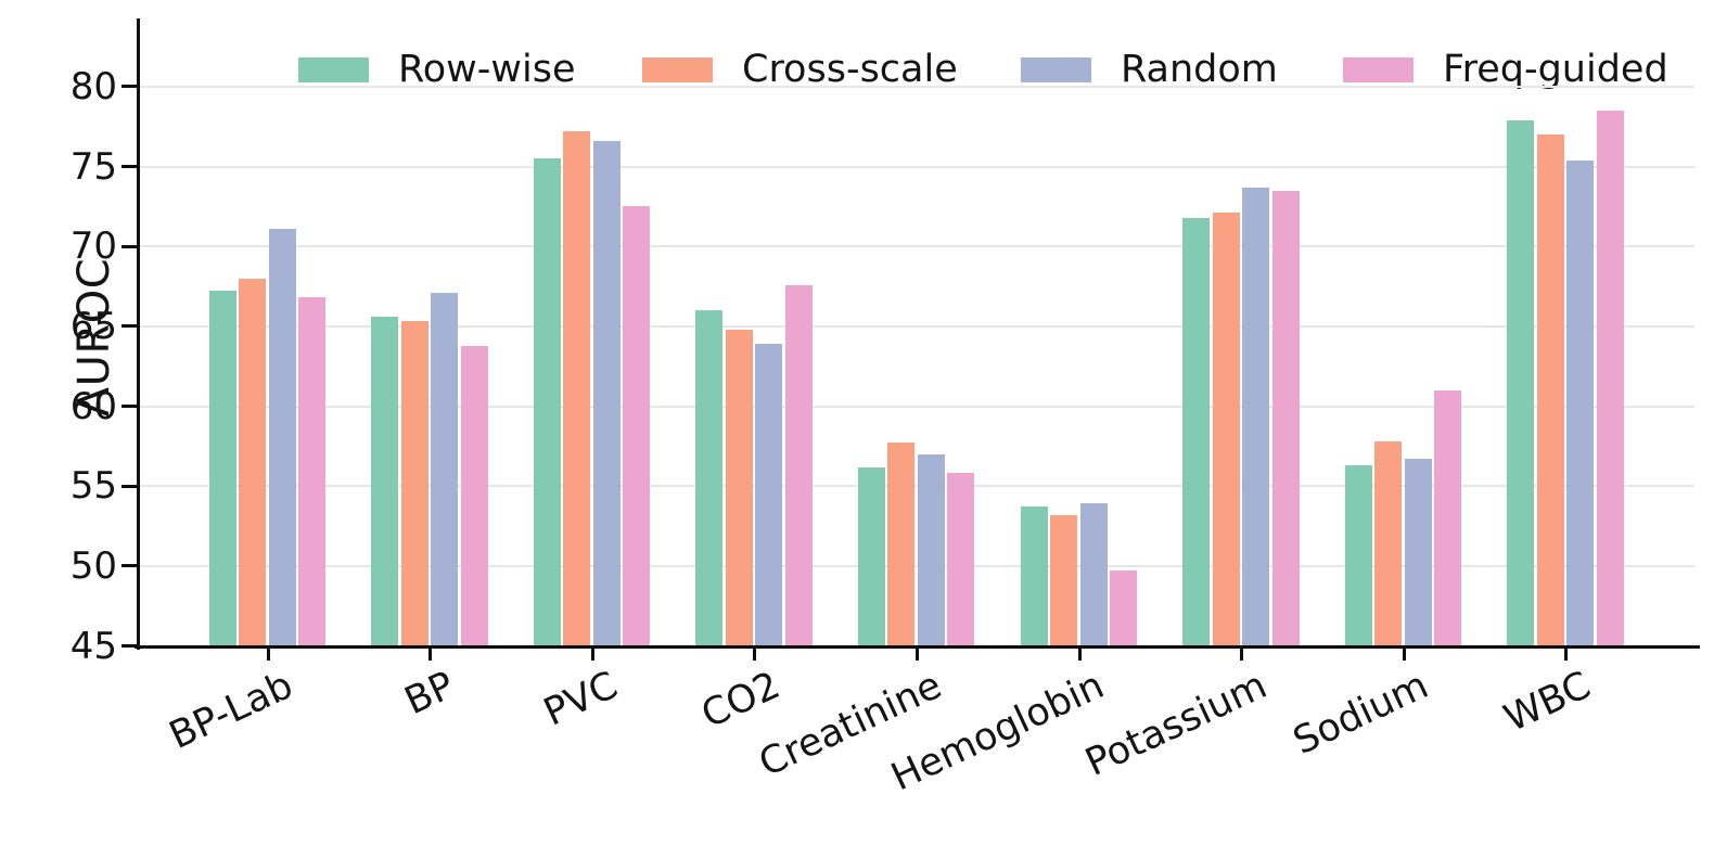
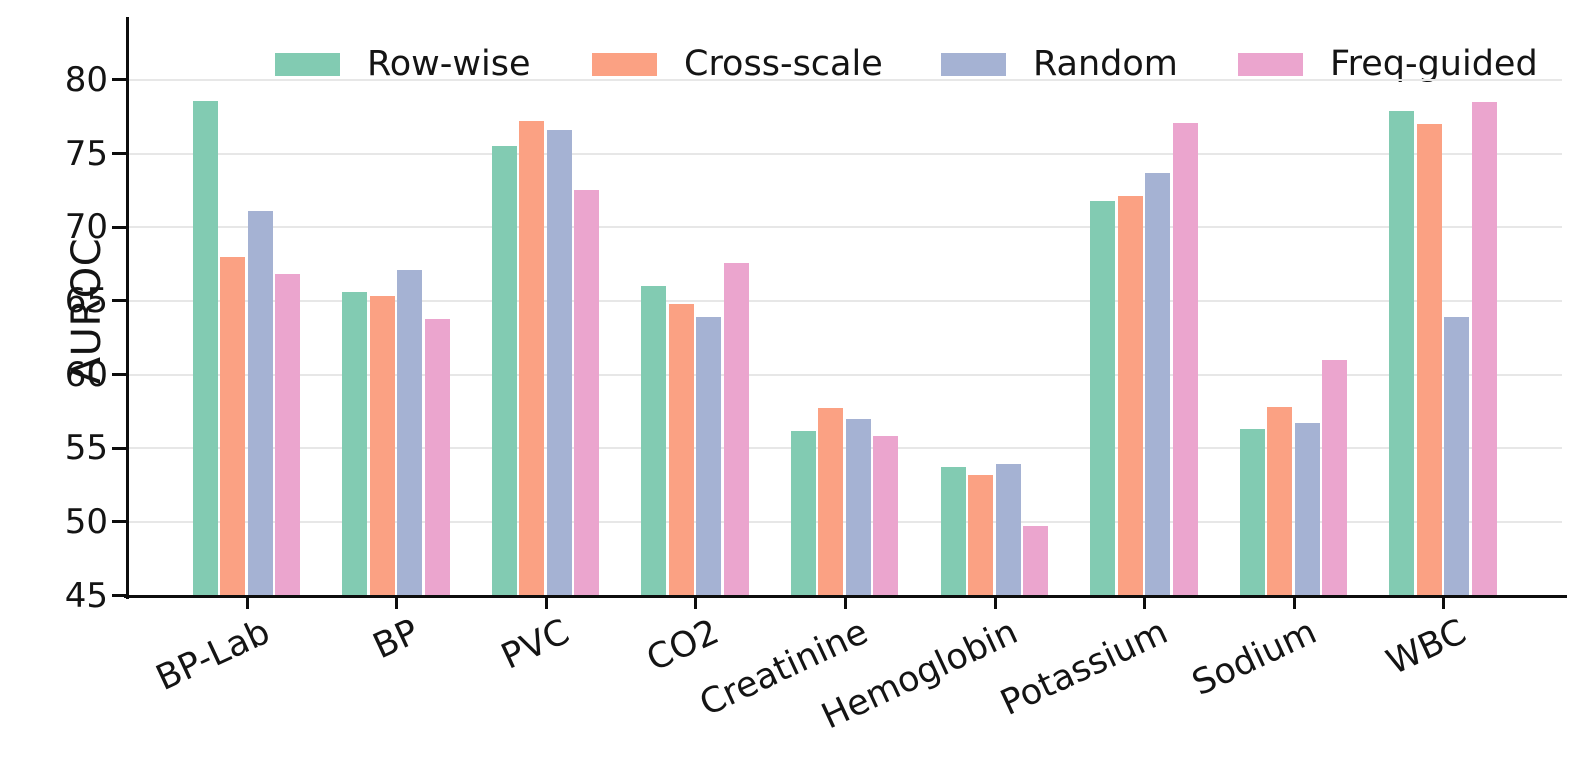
Row-wise/BP-Lab: 67.2 -> 78.6
Freq-guided/Potassium: 73.5 -> 77.1
Random/WBC: 75.4 -> 63.9
